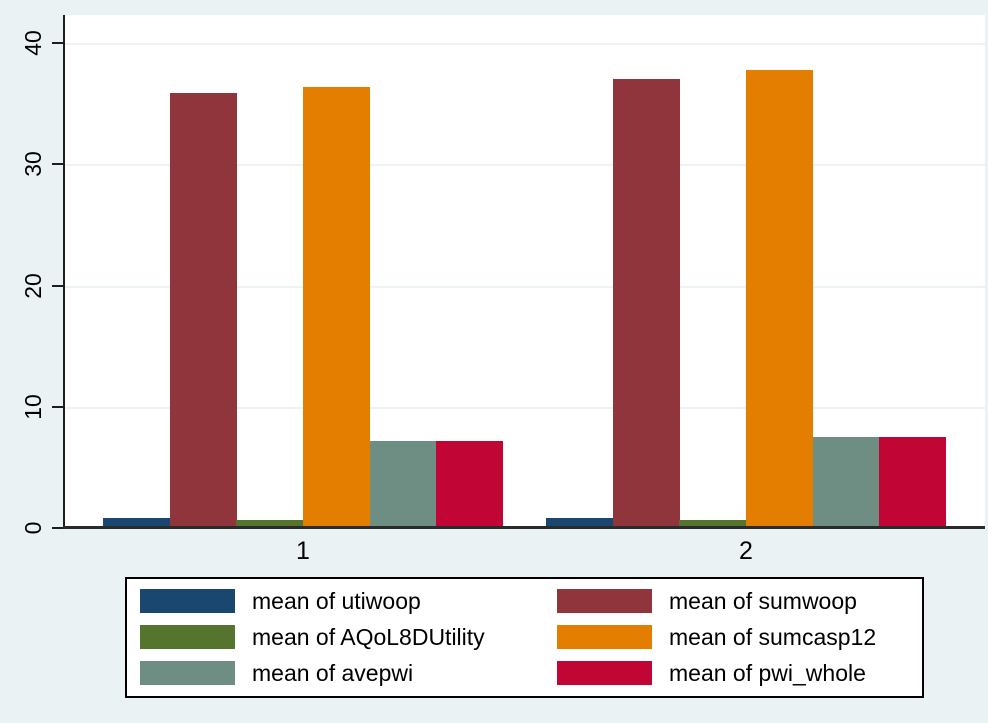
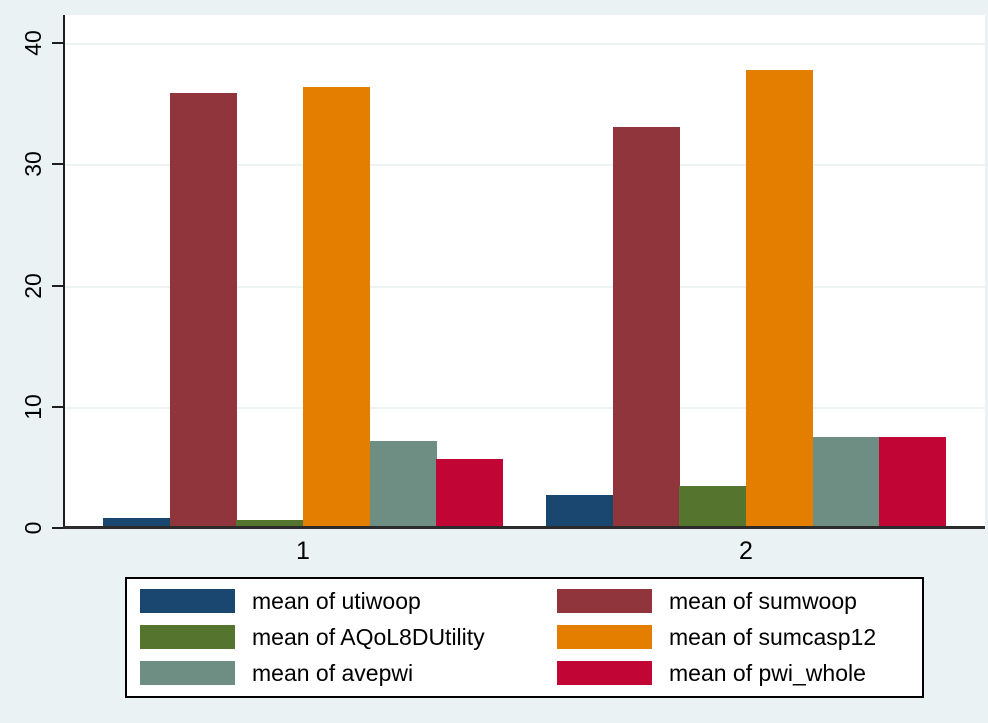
mean of pwi_whole/1: 7.2 -> 5.7
mean of utiwoop/2: 0.8 -> 2.7
mean of sumwoop/2: 37.0 -> 33.1
mean of AQoL8DUtility/2: 0.7 -> 3.5
